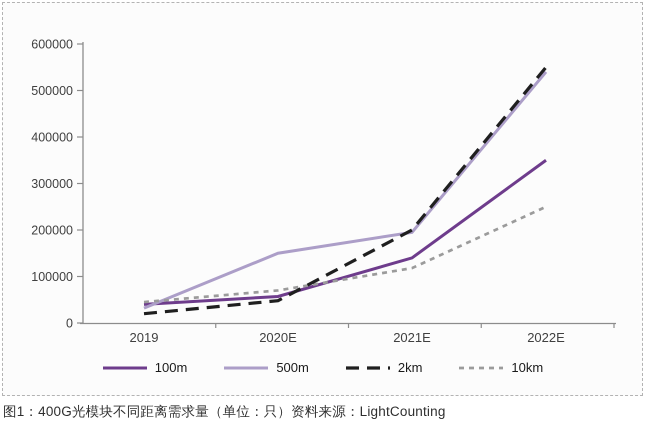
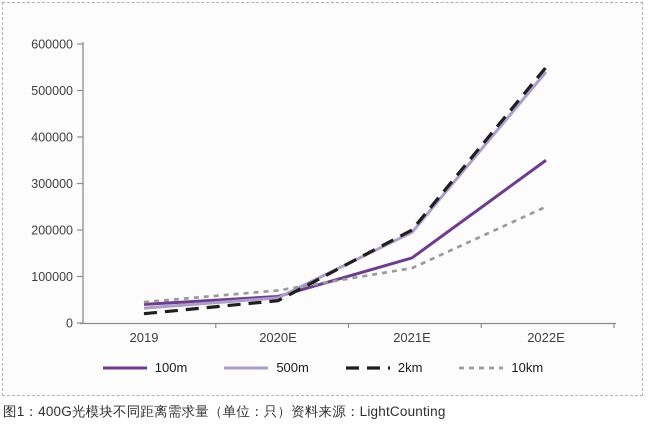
500m/2020E: 150000 -> 50000
